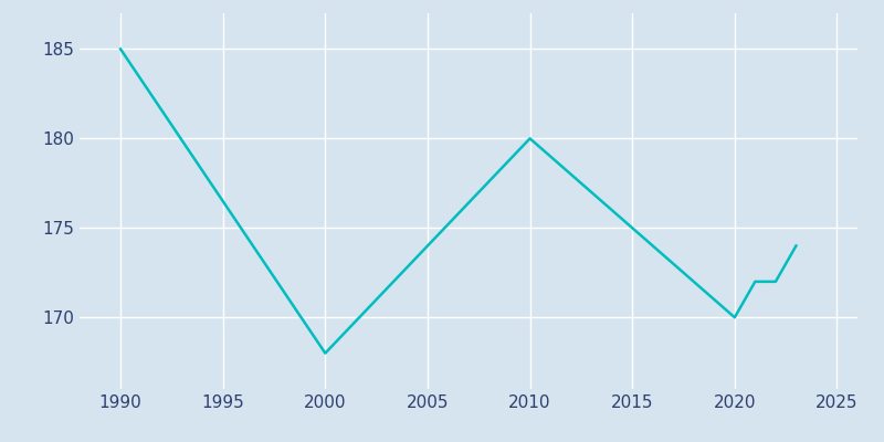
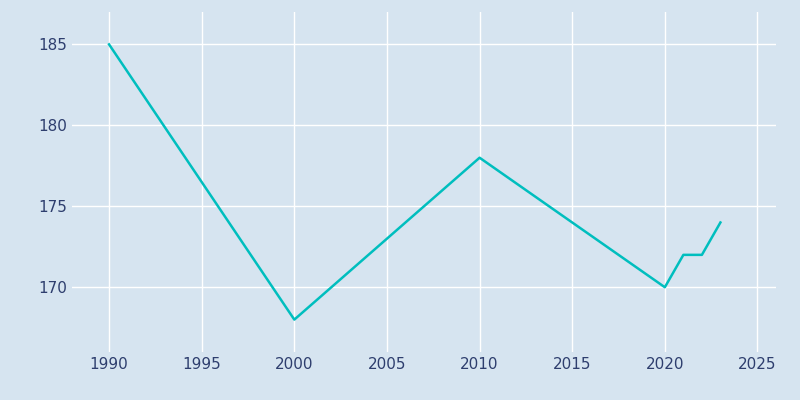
2010: 180 -> 178
